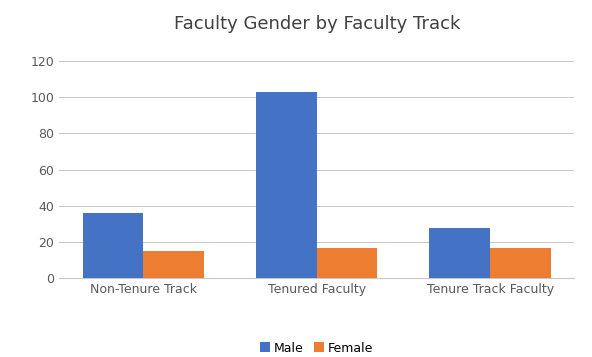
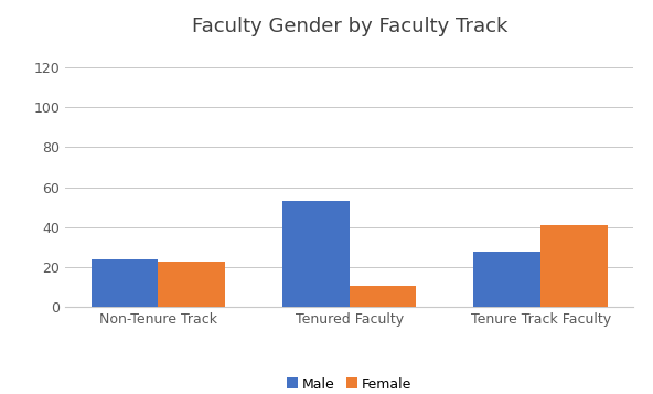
Male/Non-Tenure Track: 36 -> 24
Female/Non-Tenure Track: 15 -> 23
Male/Tenured Faculty: 103 -> 53
Female/Tenured Faculty: 17 -> 11
Female/Tenure Track Faculty: 17 -> 41
